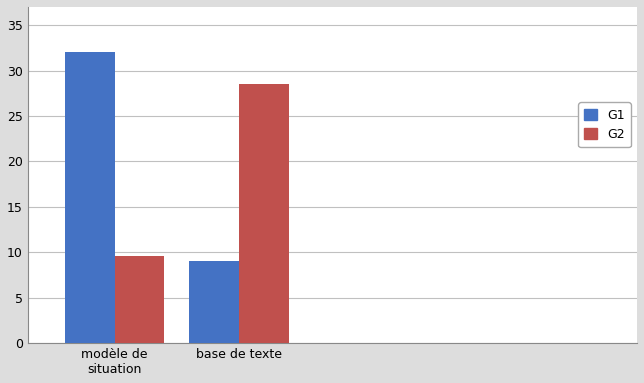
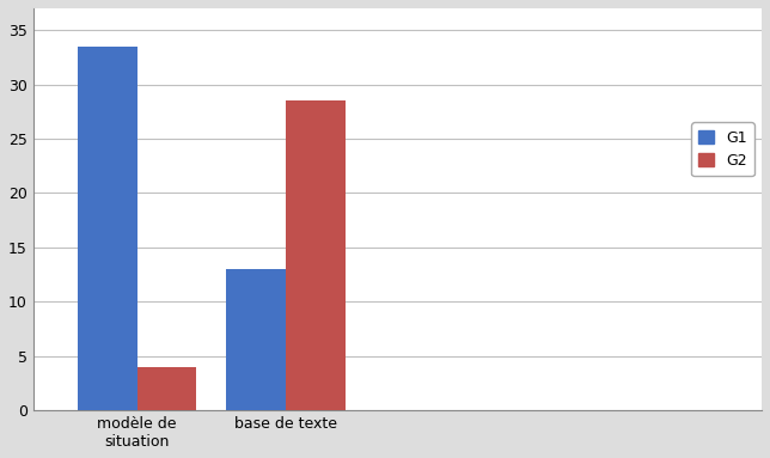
G1/modèle de situation: 32.0 -> 33.5
G2/modèle de situation: 9.6 -> 4.0
G1/base de texte: 9.0 -> 13.0
